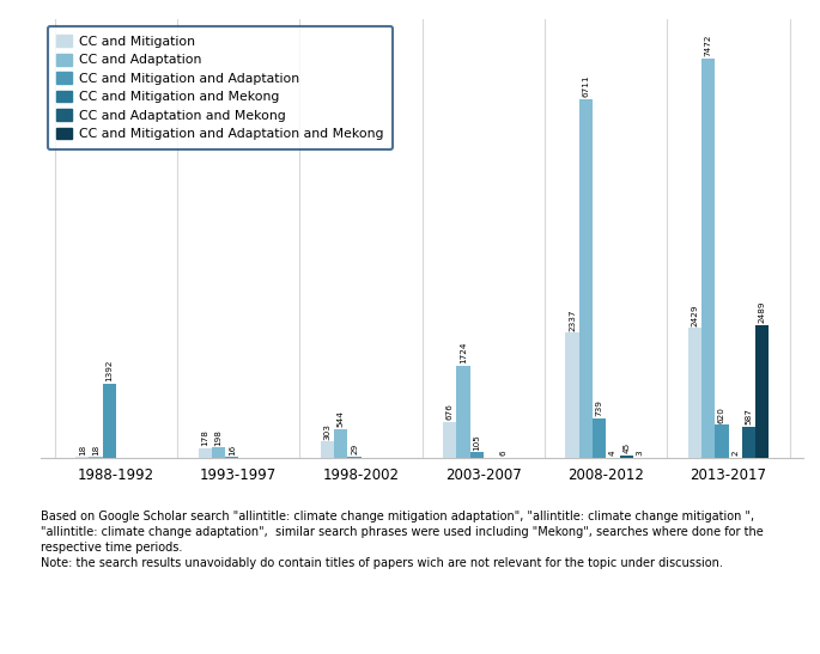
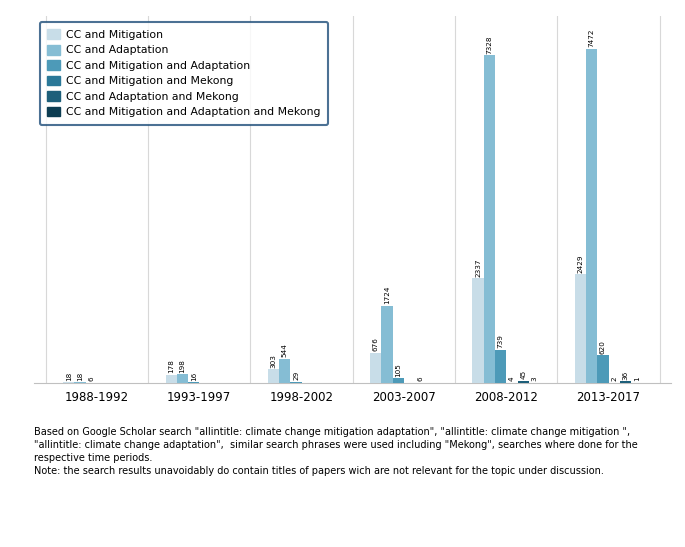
CC and Mitigation and Adaptation/1988-1992: 1392 -> 6
CC and Adaptation/2008-2012: 6711 -> 7328
CC and Adaptation and Mekong/2013-2017: 587 -> 36
CC and Mitigation and Adaptation and Mekong/2013-2017: 2489 -> 1
